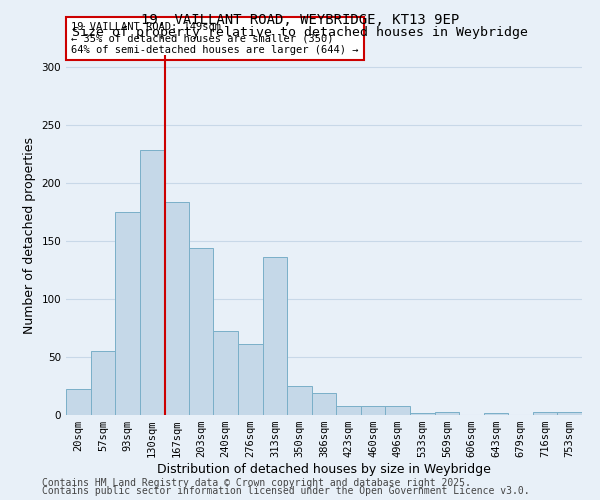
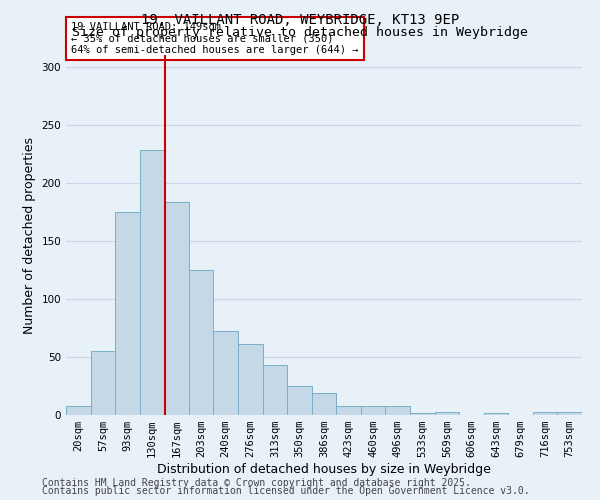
20sqm: 22 -> 8
203sqm: 144 -> 125
313sqm: 136 -> 43
